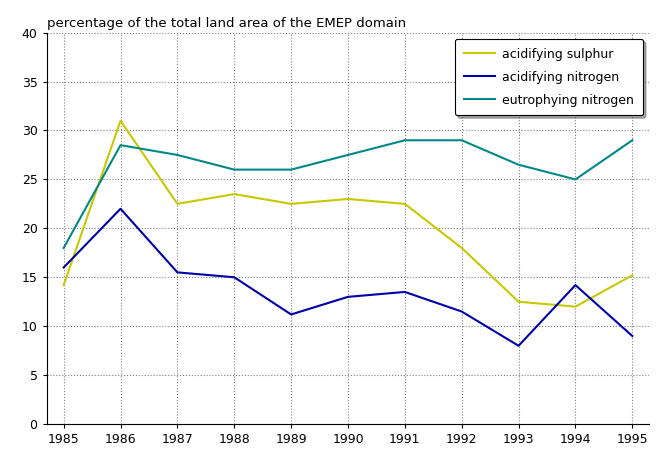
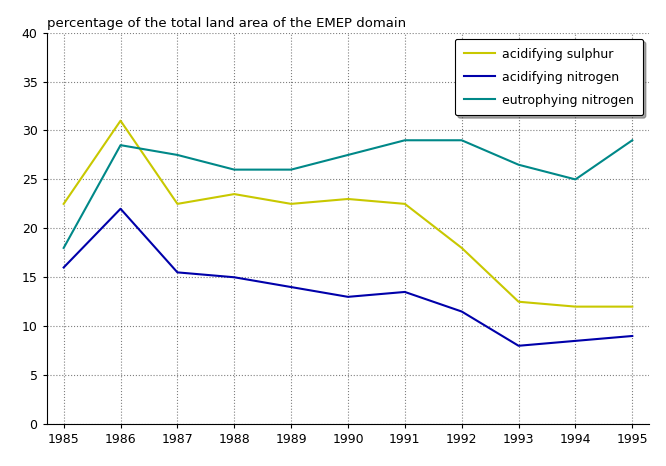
acidifying sulphur/1985: 14.2 -> 22.5
acidifying nitrogen/1989: 11.2 -> 14.0
acidifying nitrogen/1994: 14.2 -> 8.5
acidifying sulphur/1995: 15.2 -> 12.0
